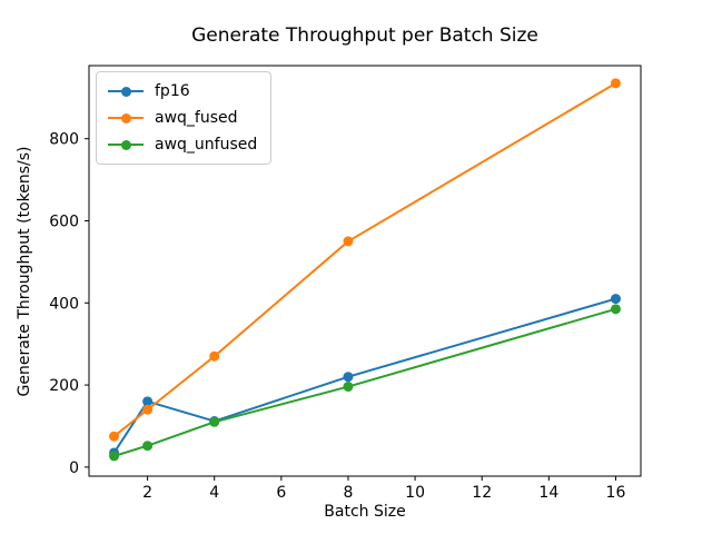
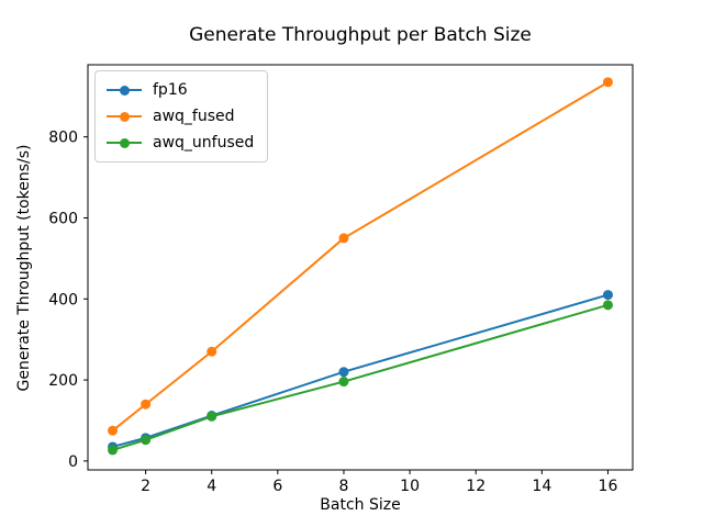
fp16/2: 160 -> 60
